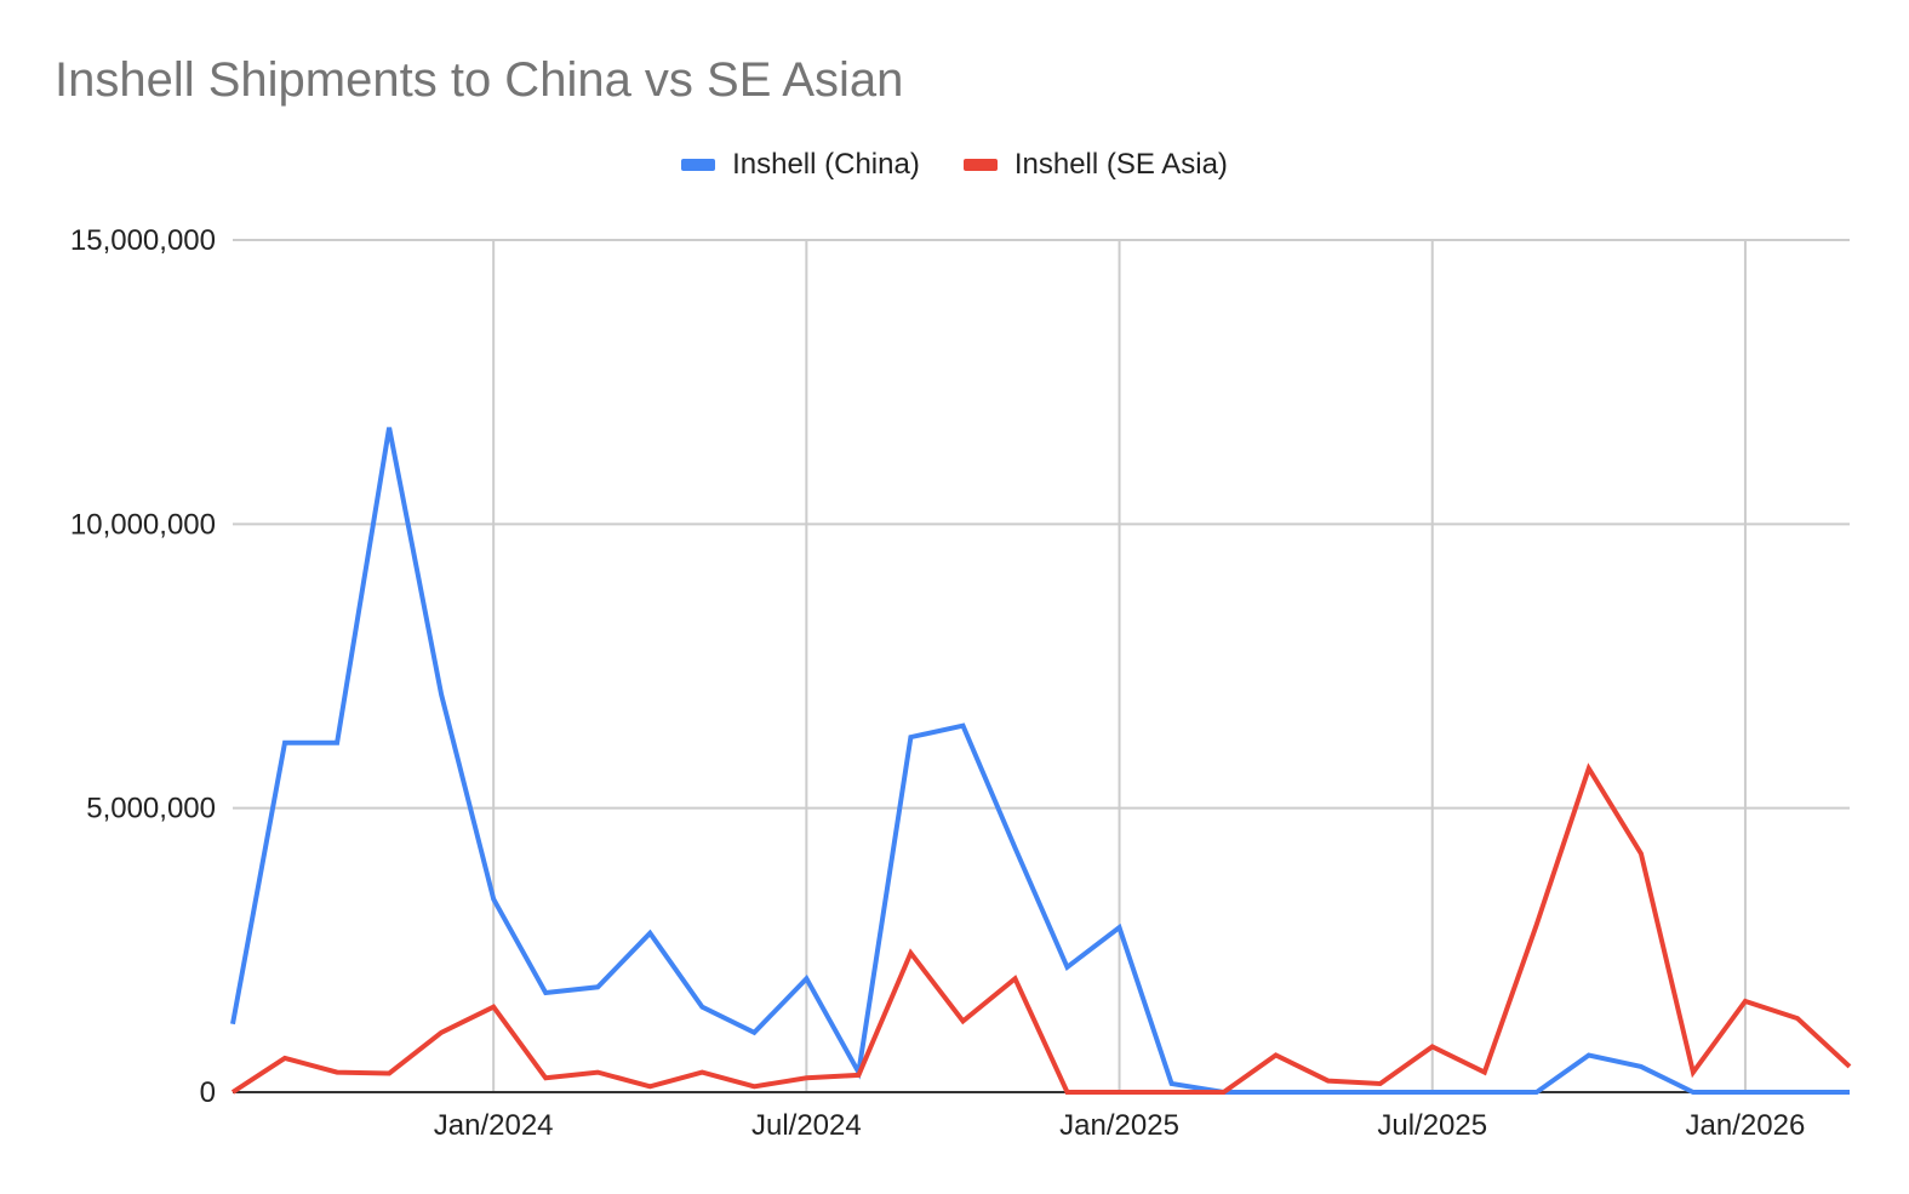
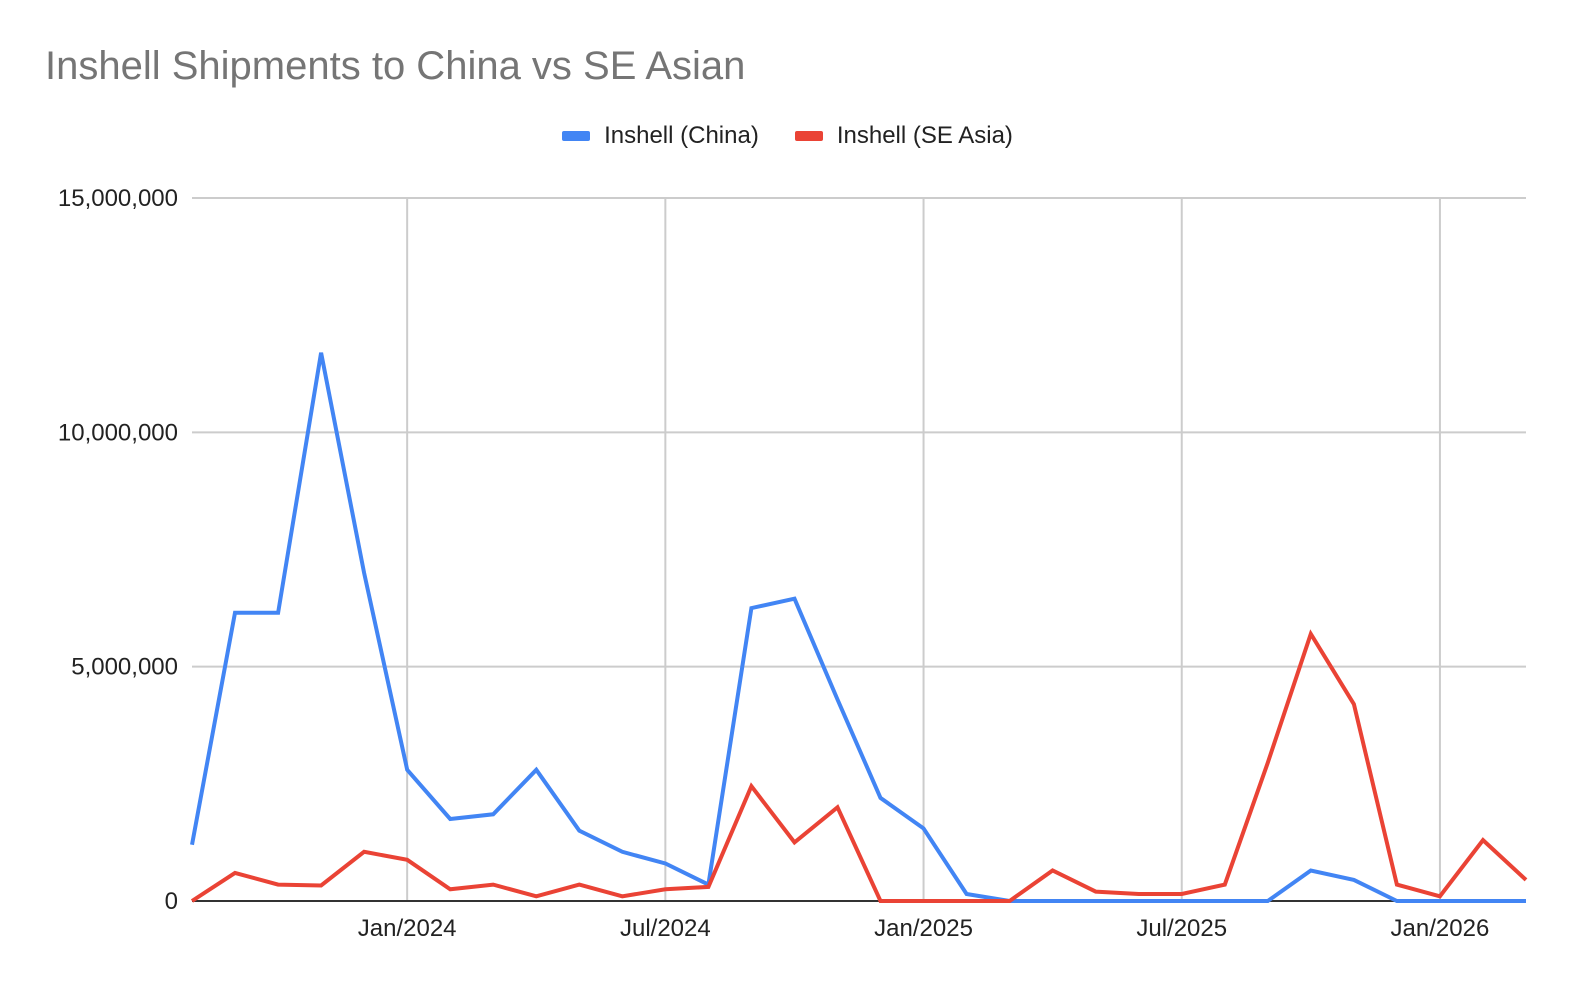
Inshell (China)/Jan/2024: 3400000 -> 2800000
Inshell (SE Asia)/Jan/2024: 1500000 -> 900000
Inshell (China)/Jul/2024: 2000000 -> 800000
Inshell (China)/Jan/2025: 2900000 -> 1600000
Inshell (SE Asia)/Jul/2025: 800000 -> 200000
Inshell (SE Asia)/Jan/2026: 1600000 -> 100000
